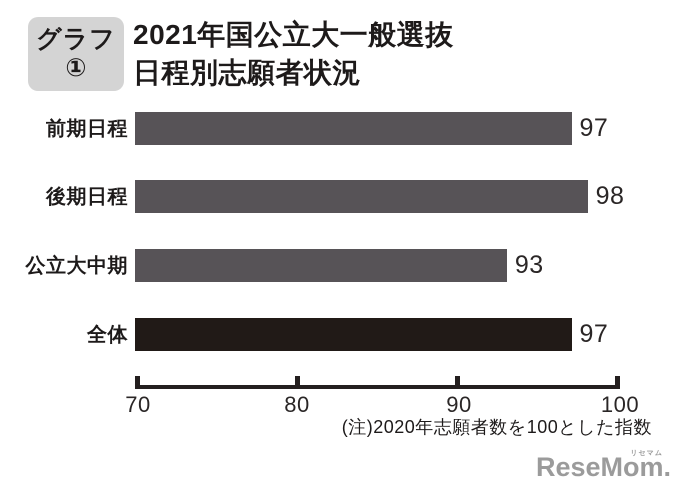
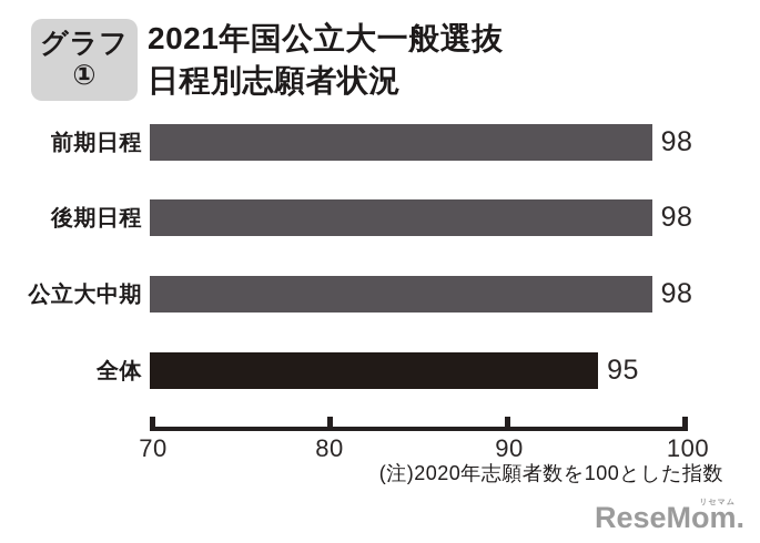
前期日程: 97 -> 98
公立大中期: 93 -> 98
全体: 97 -> 95
